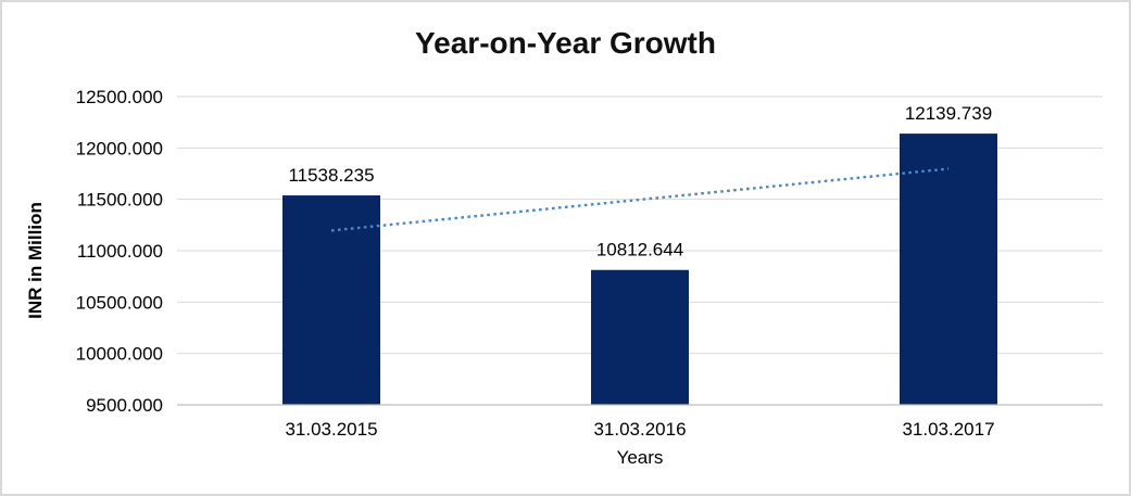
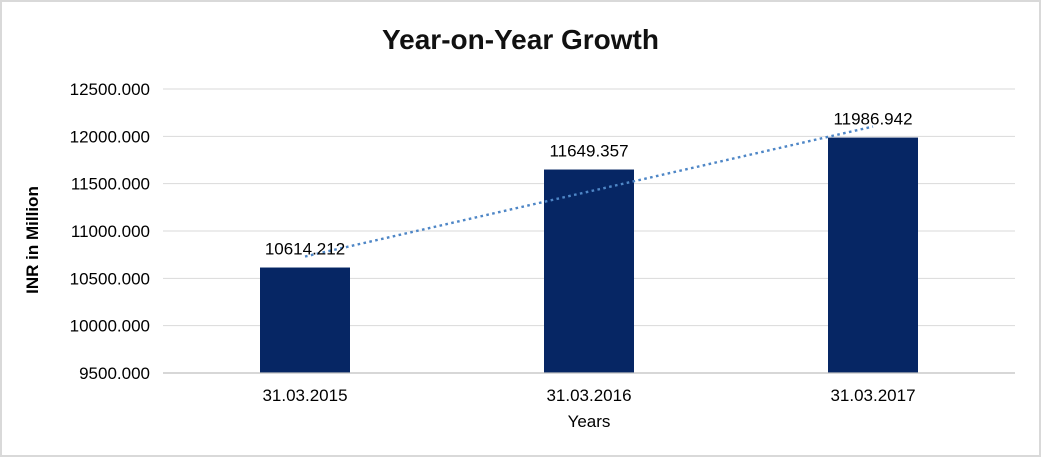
31.03.2015: 11538.235 -> 10614.212
31.03.2016: 10812.644 -> 11649.357
31.03.2017: 12139.739 -> 11986.942
